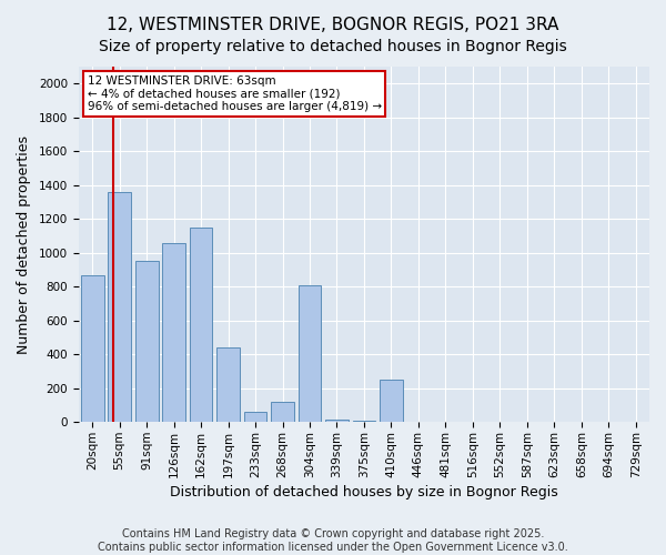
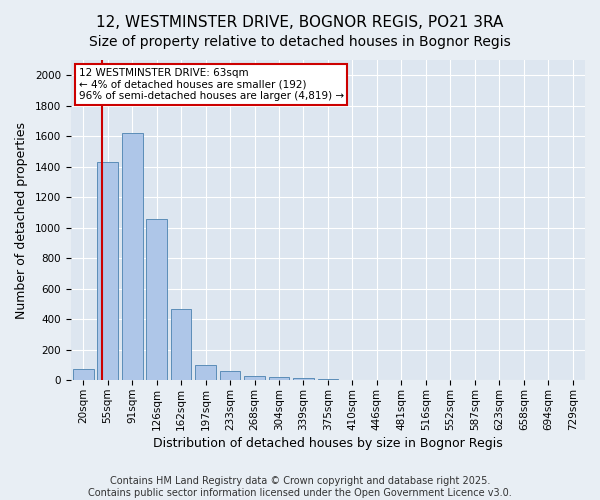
20sqm: 870 -> 70
55sqm: 1360 -> 1430
91sqm: 950 -> 1620
162sqm: 1150 -> 470
197sqm: 440 -> 100
268sqm: 120 -> 30
304sqm: 810 -> 20
410sqm: 250 -> 0
